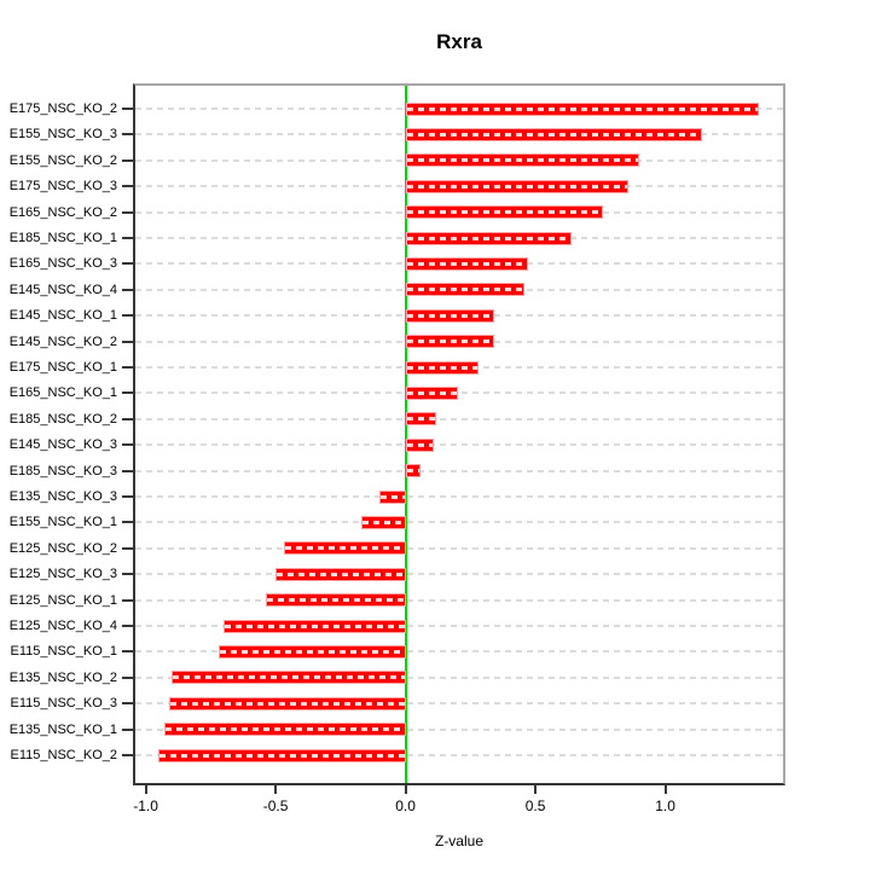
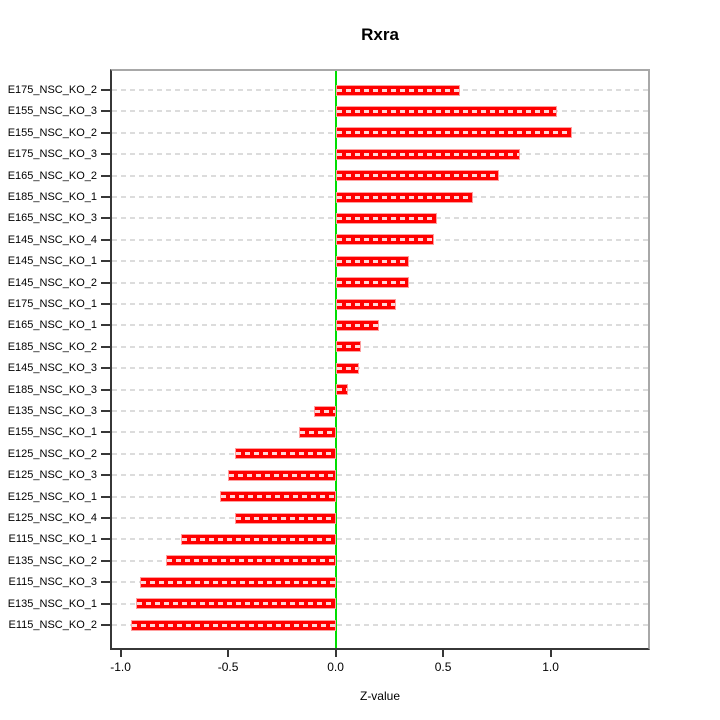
E175_NSC_KO_2: 1.36 -> 0.58
E155_NSC_KO_3: 1.14 -> 1.03
E155_NSC_KO_2: 0.90 -> 1.10
E125_NSC_KO_4: -0.70 -> -0.47
E135_NSC_KO_2: -0.90 -> -0.79
